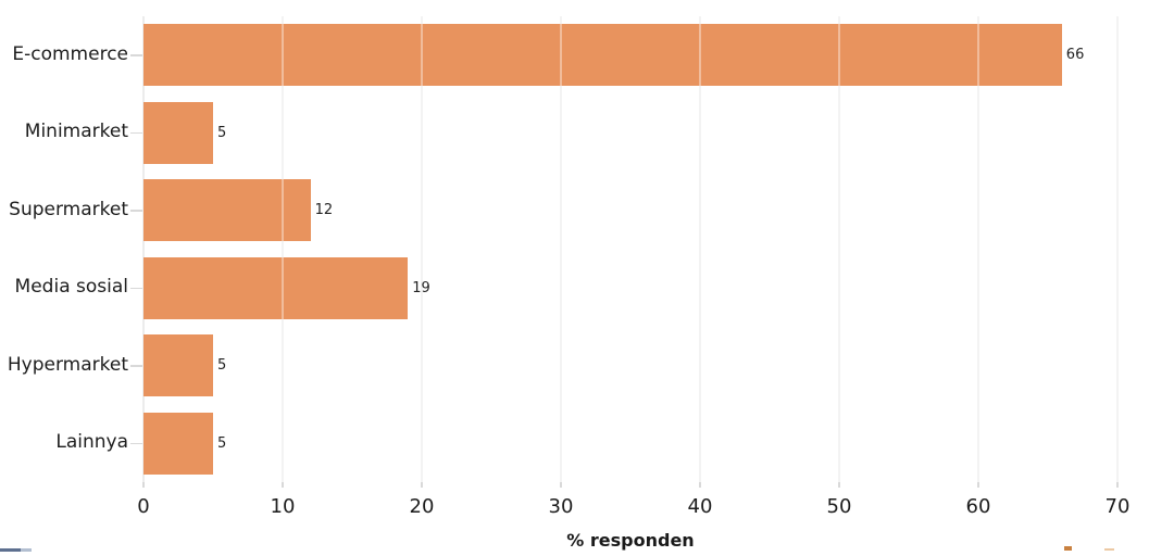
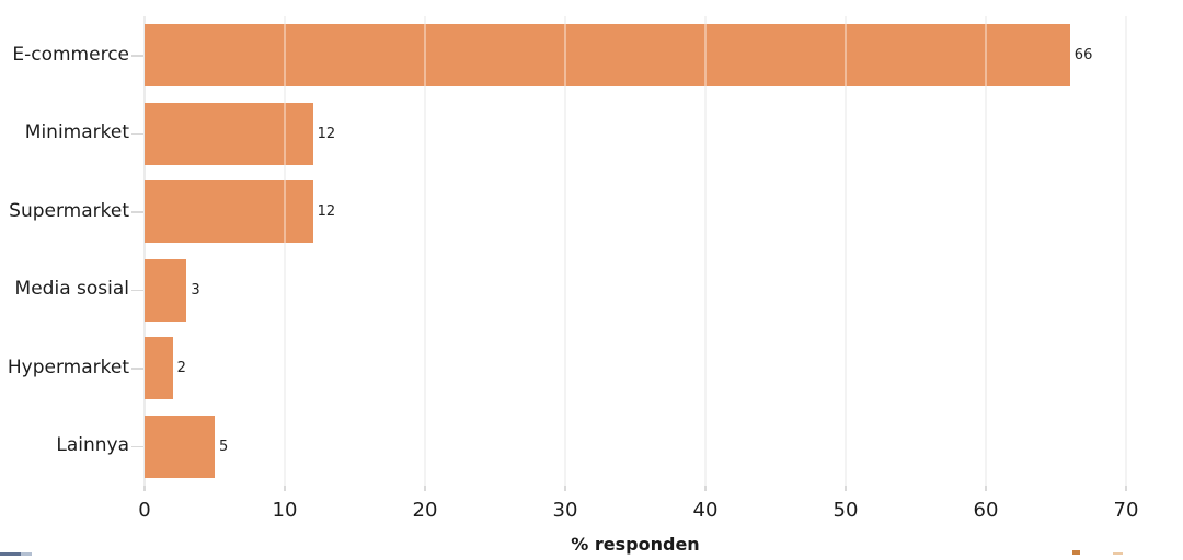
Minimarket: 5 -> 12
Media sosial: 19 -> 3
Hypermarket: 5 -> 2
